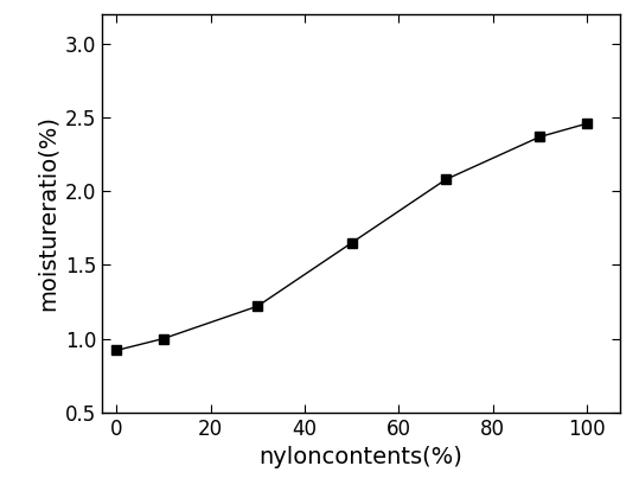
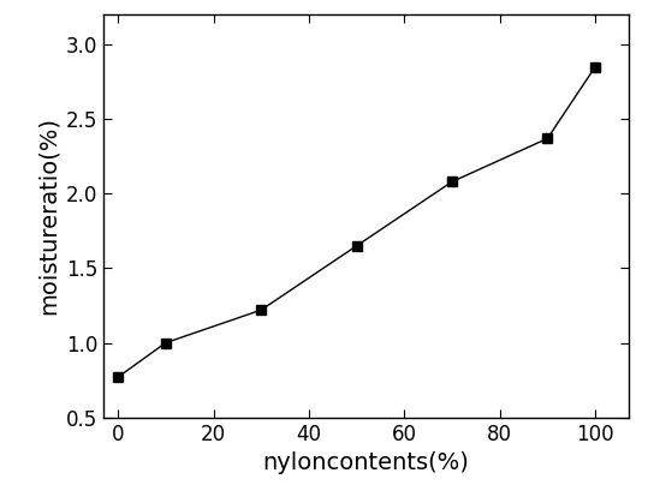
0: 0.92 -> 0.77
100: 2.46 -> 2.85
